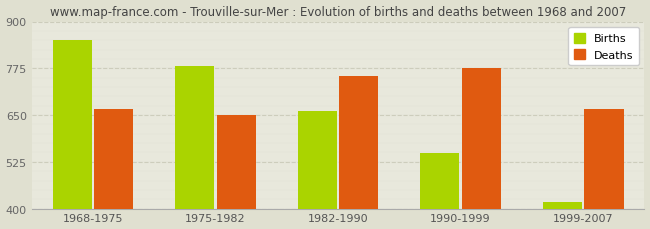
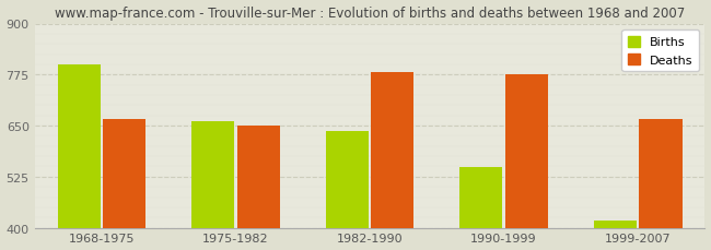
Births/1968-1975: 850 -> 800
Births/1975-1982: 780 -> 660
Births/1982-1990: 660 -> 638
Deaths/1982-1990: 755 -> 780
